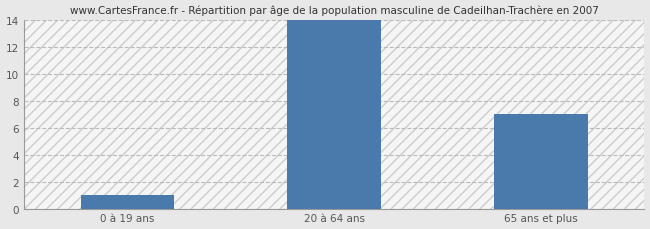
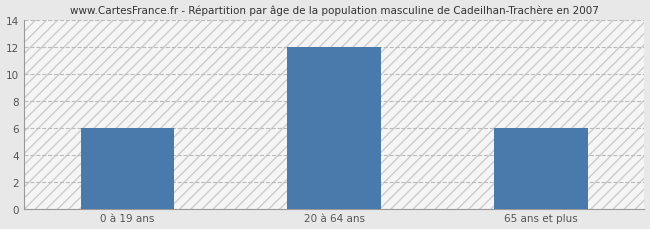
0 à 19 ans: 1 -> 6
20 à 64 ans: 14 -> 12
65 ans et plus: 7 -> 6
